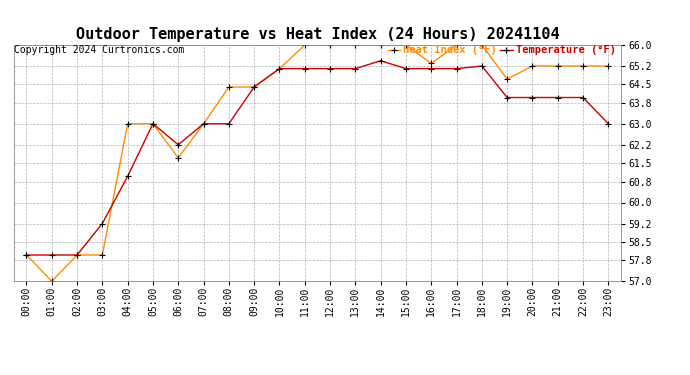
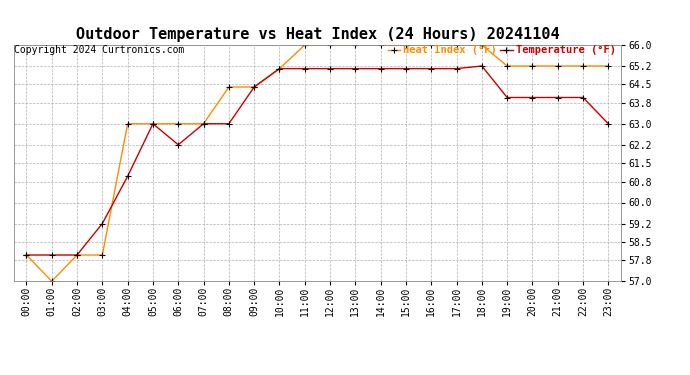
Heat Index (°F)/06:00: 61.7 -> 63.0
Temperature (°F)/14:00: 65.4 -> 65.1
Heat Index (°F)/16:00: 65.3 -> 66.0
Heat Index (°F)/19:00: 64.7 -> 65.2
